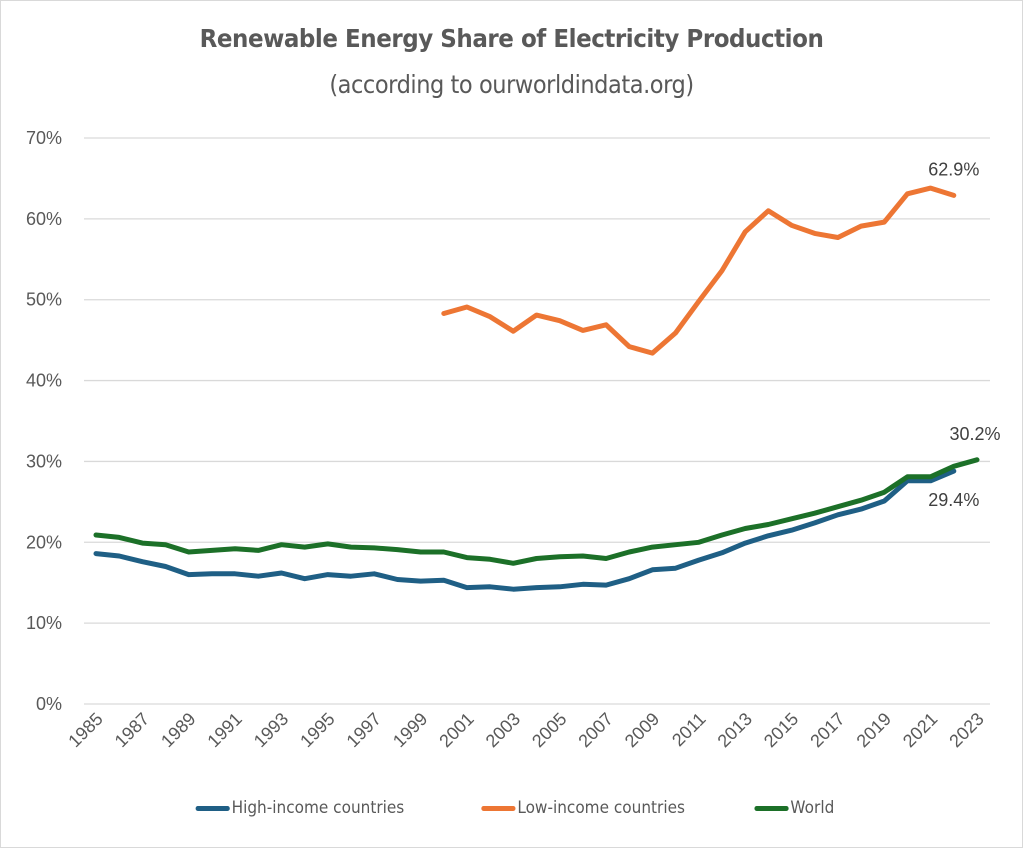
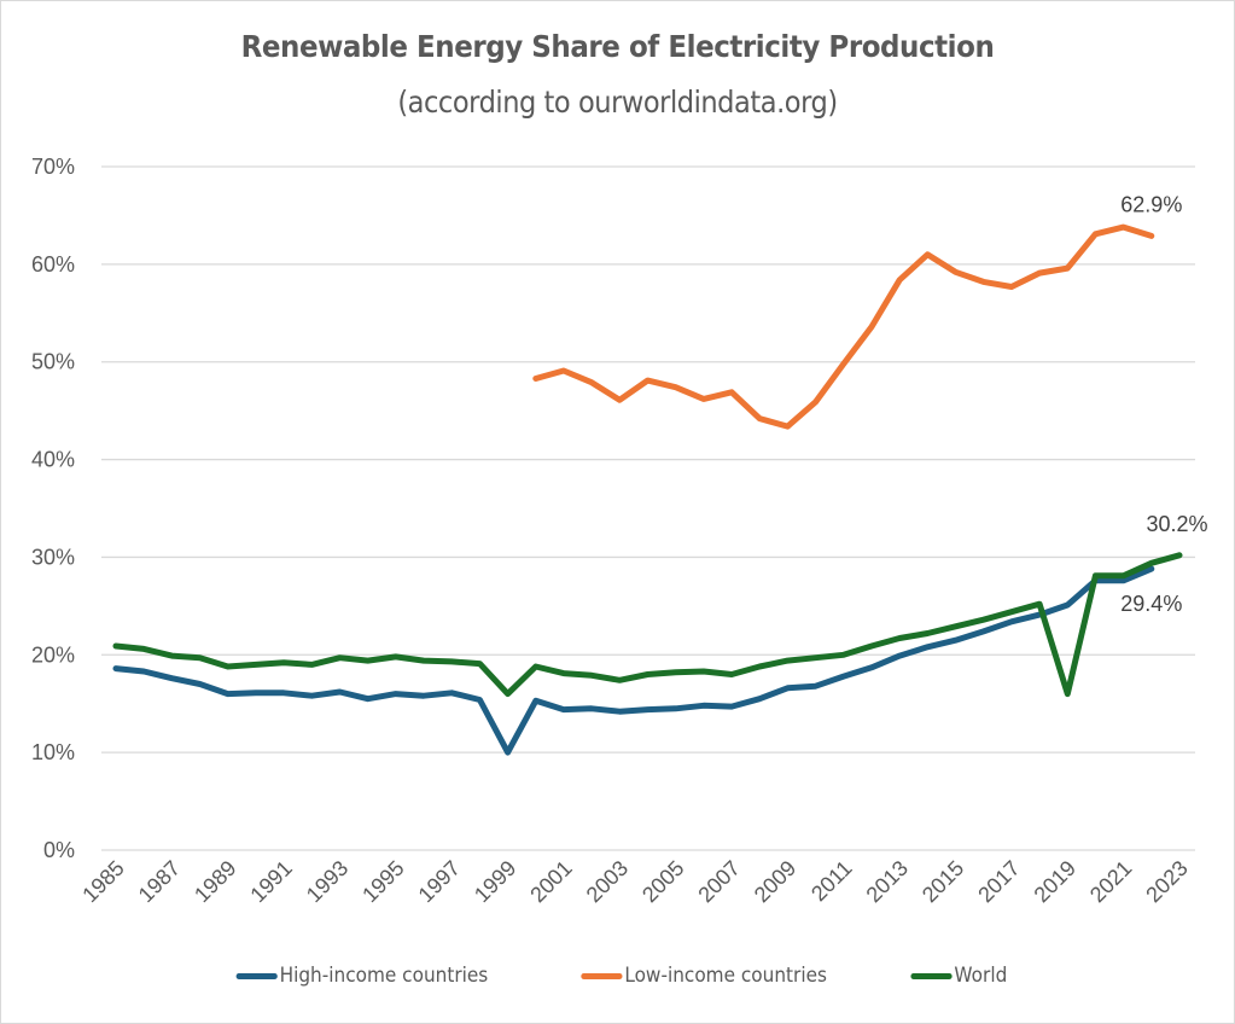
High-income countries/1999: 15% -> 10%
World/1999: 19% -> 16%
World/2019: 26% -> 16%
